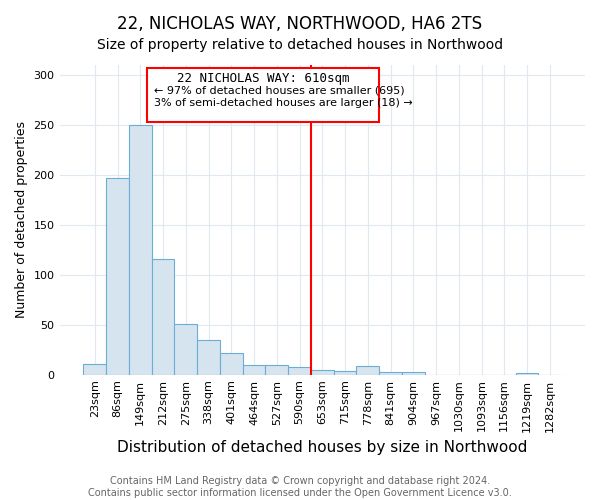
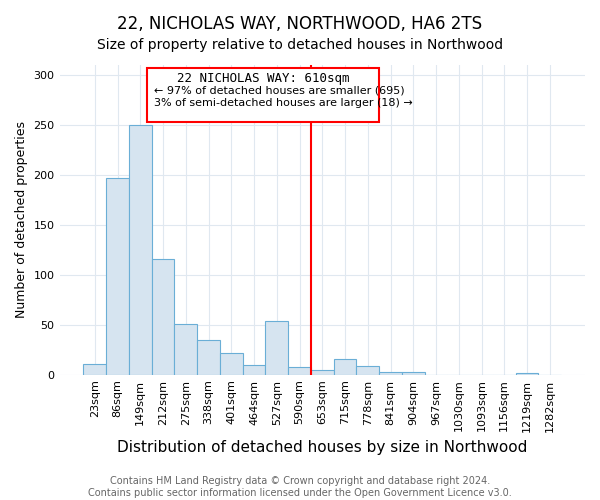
527sqm: 10 -> 54
715sqm: 4 -> 16
